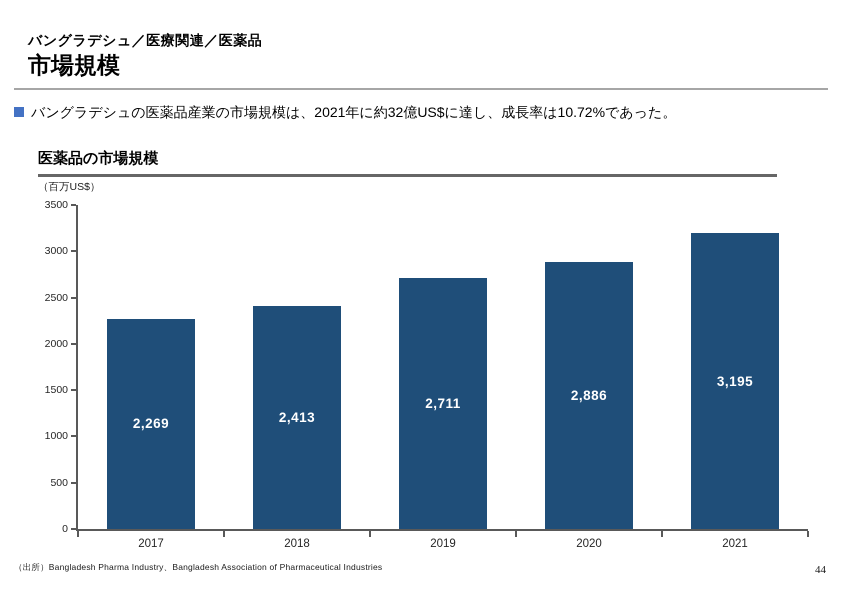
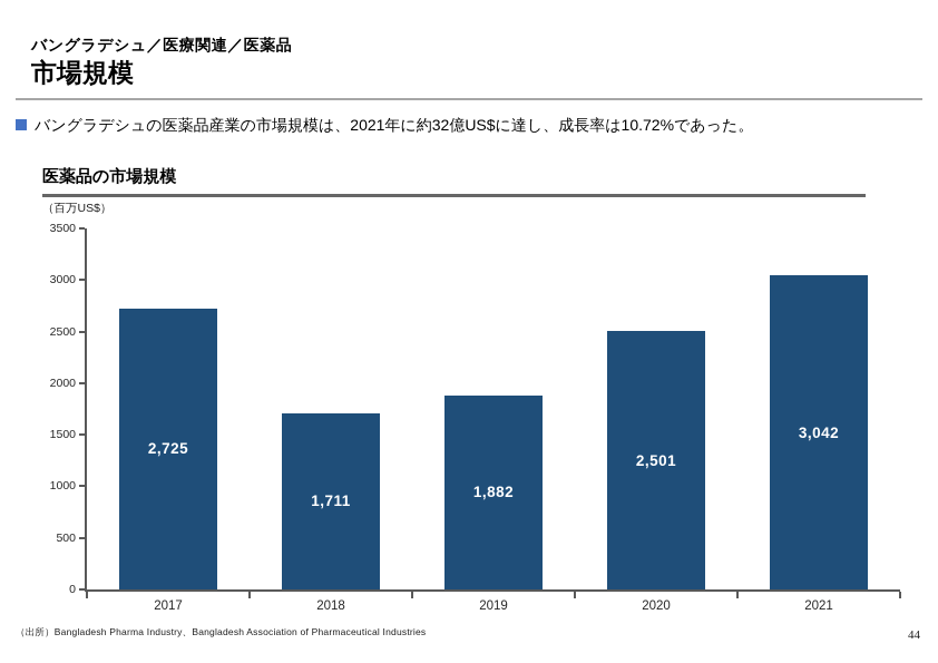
2017: 2,269 -> 2,725
2018: 2,413 -> 1,711
2019: 2,711 -> 1,882
2020: 2,886 -> 2,501
2021: 3,195 -> 3,042
